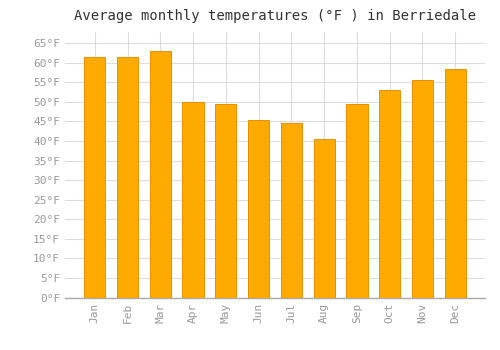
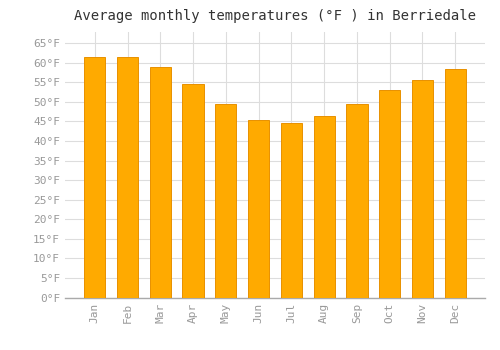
Mar: 63.0°F -> 59.0°F
Apr: 50.0°F -> 54.5°F
Aug: 40.5°F -> 46.5°F
